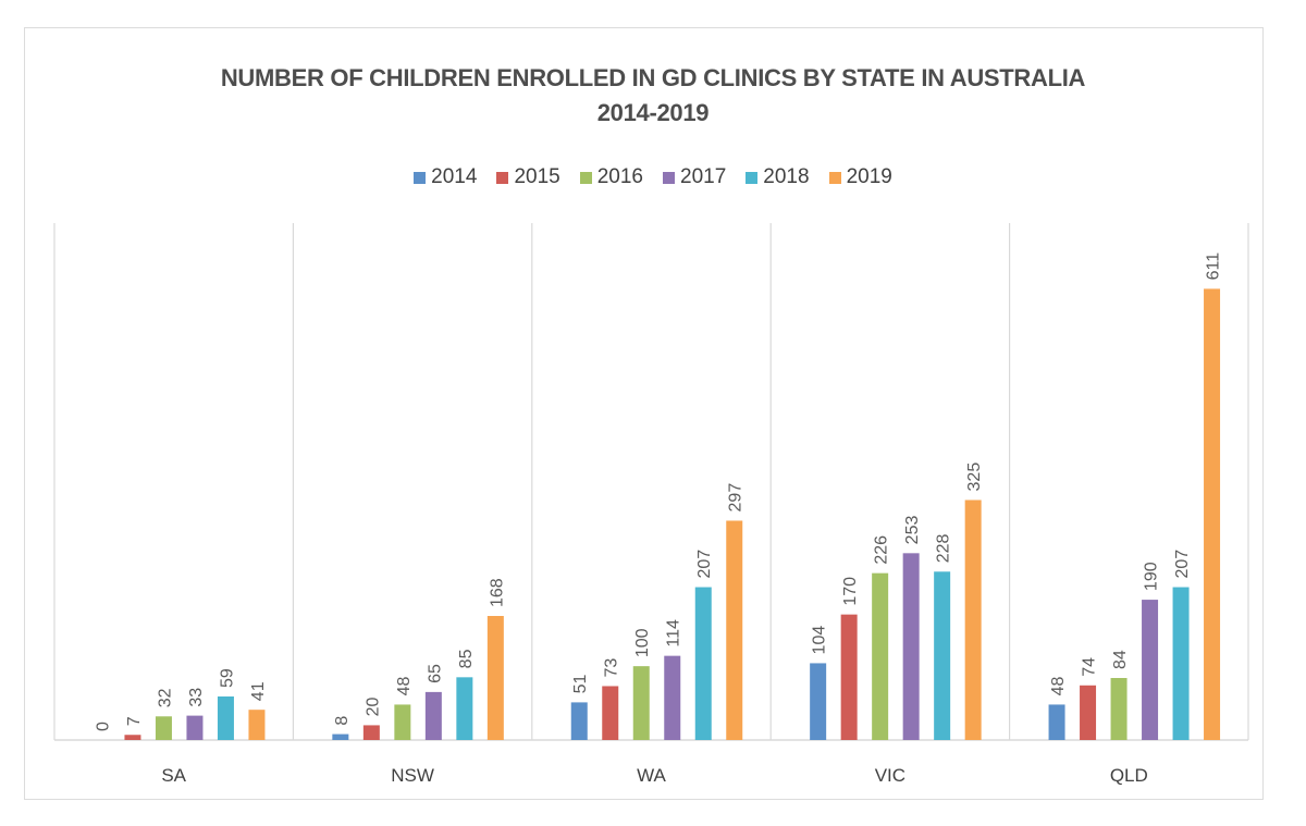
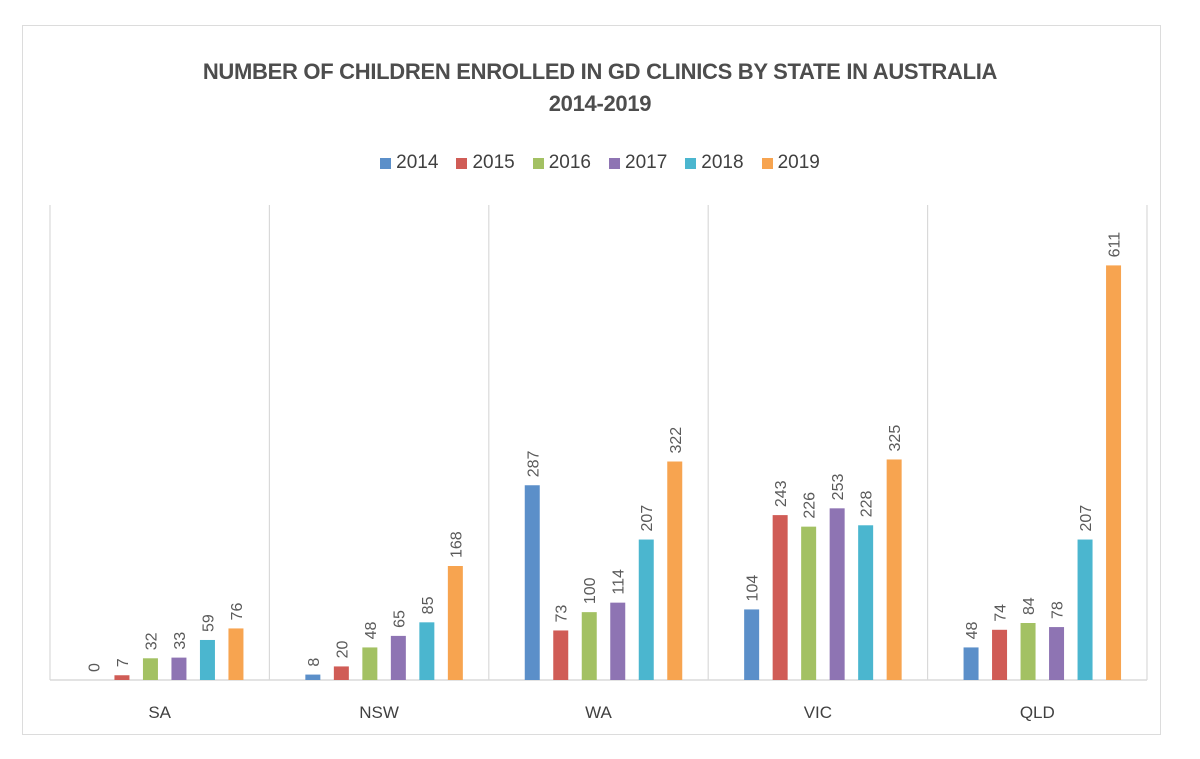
2019/SA: 41 -> 76
2014/WA: 51 -> 287
2019/WA: 297 -> 322
2015/VIC: 170 -> 243
2017/QLD: 190 -> 78
